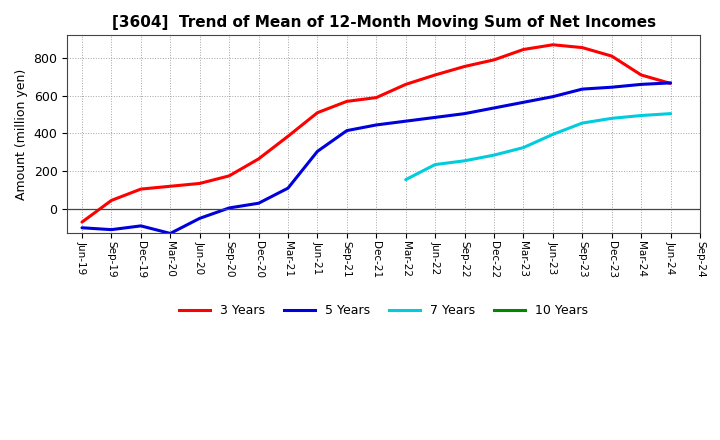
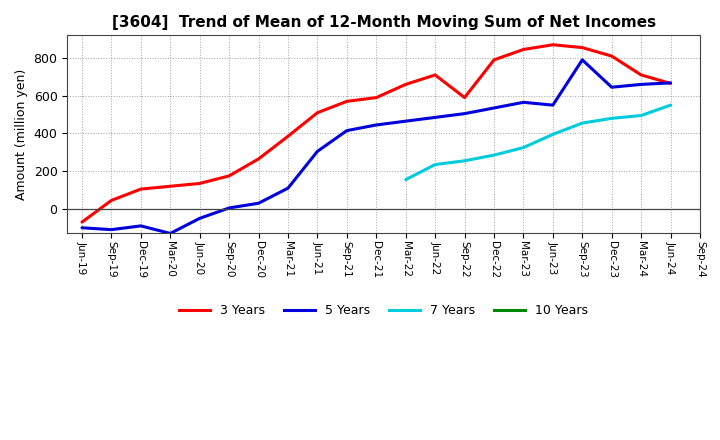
3 Years/Sep-22: 760 -> 590
5 Years/Jun-23: 600 -> 550
5 Years/Sep-23: 640 -> 790
7 Years/Jun-24: 500 -> 550
